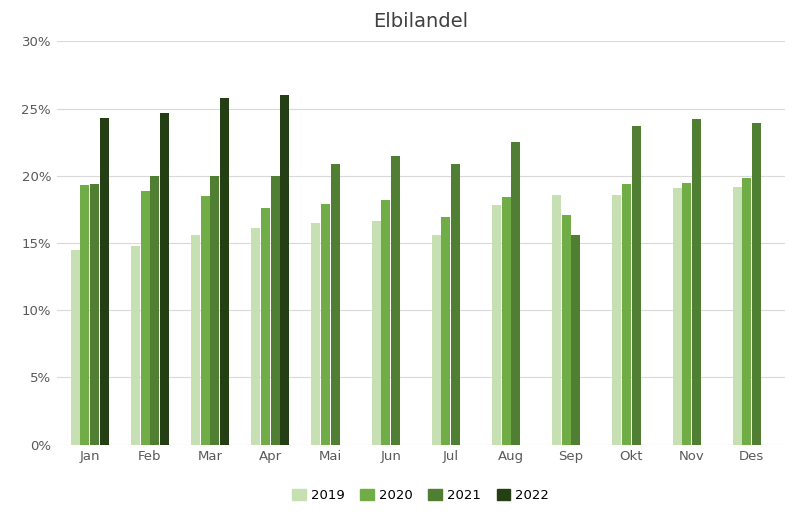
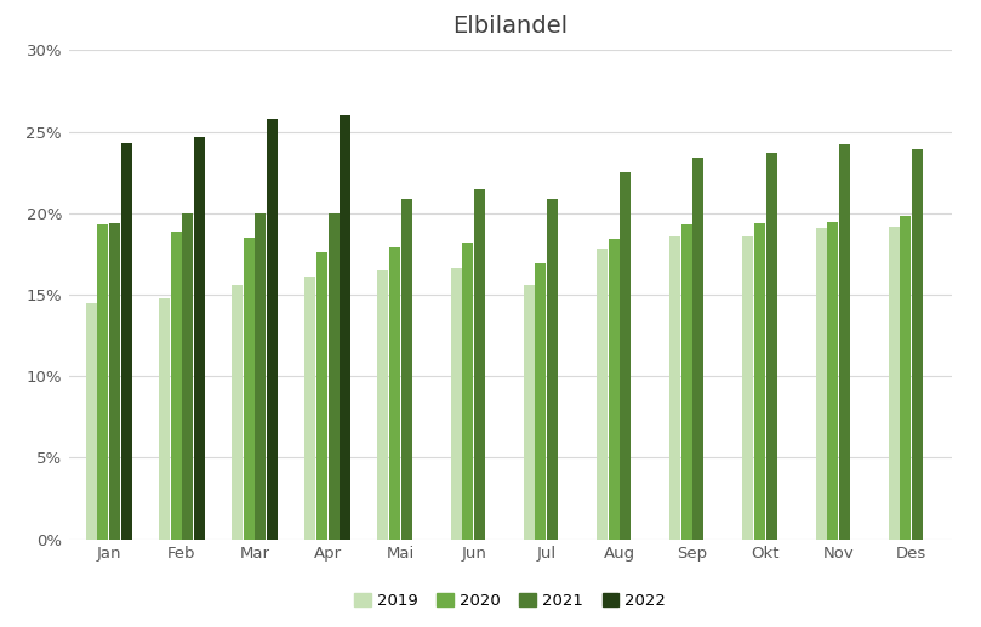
2020/Sep: 17.1% -> 19.3%
2021/Sep: 15.6% -> 23.4%
